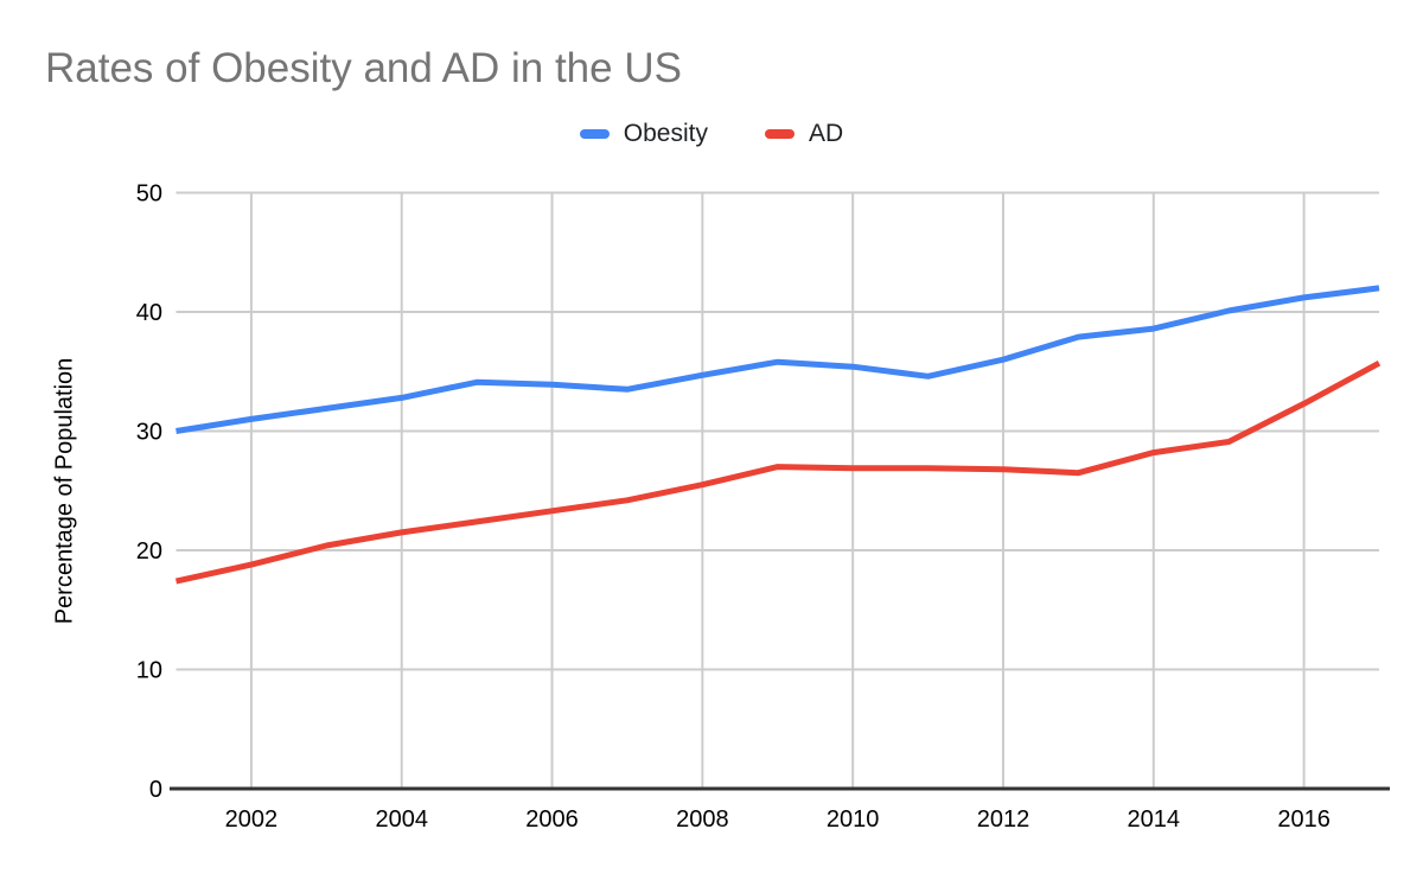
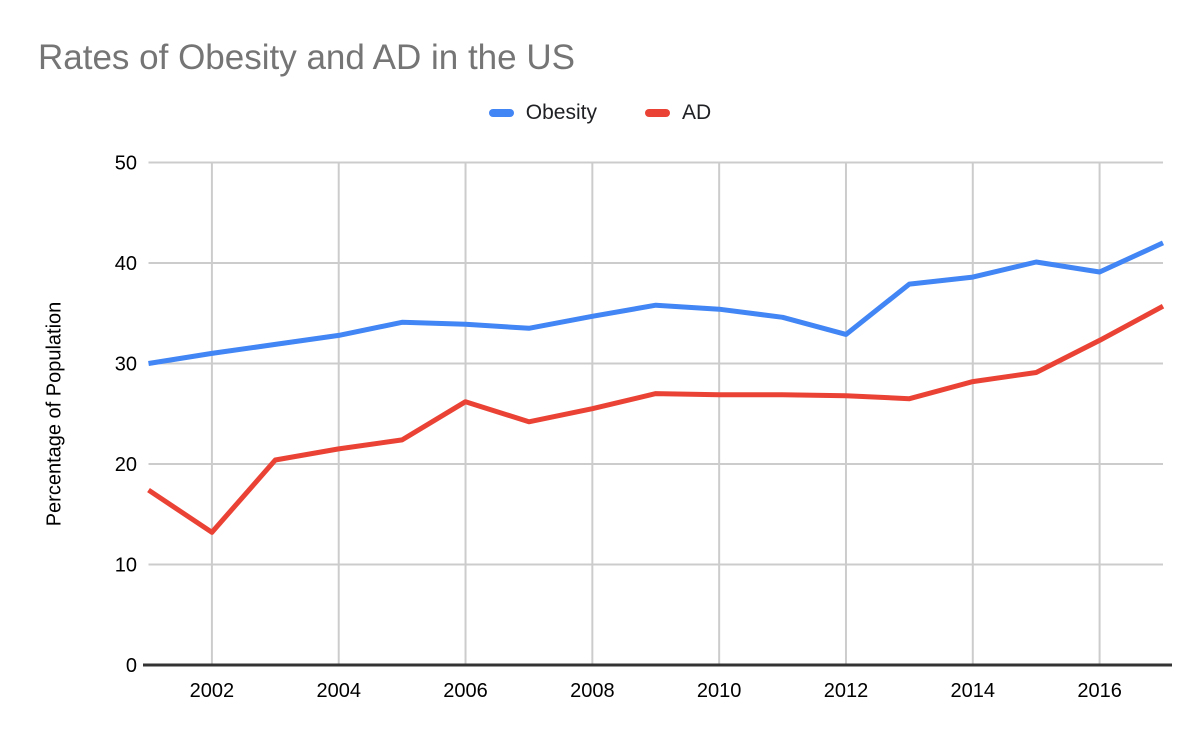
AD/2002: 18.8 -> 13.2
AD/2006: 23.3 -> 26.2
Obesity/2012: 36.0 -> 32.9
Obesity/2016: 41.2 -> 39.1
